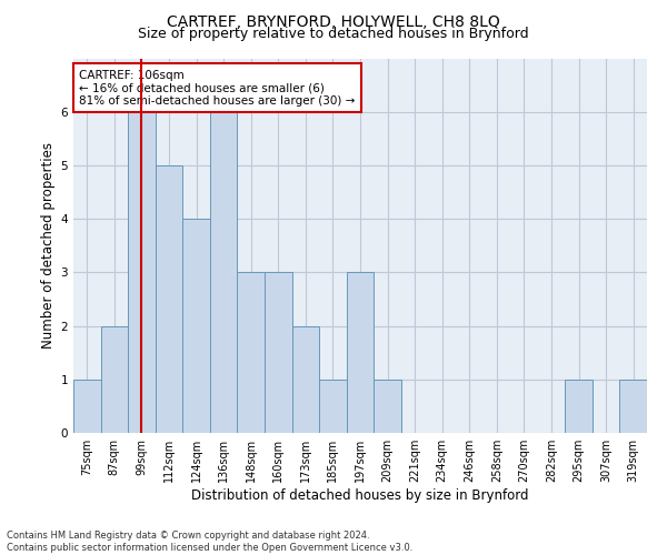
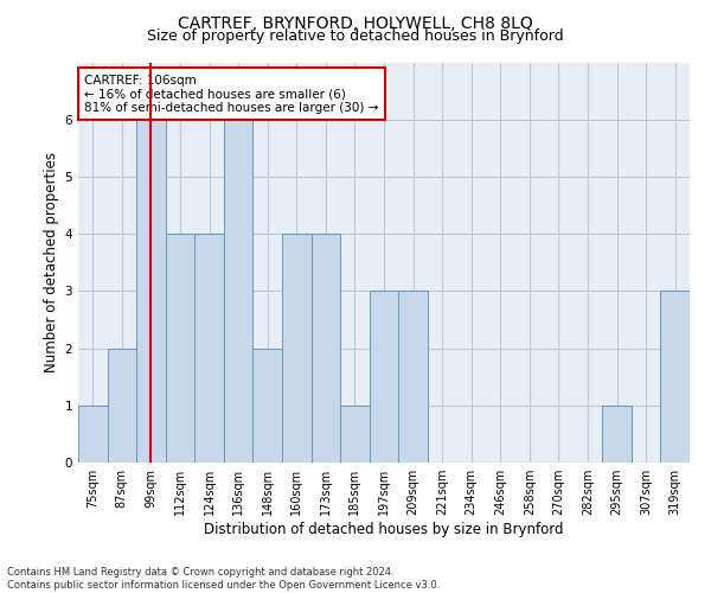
112sqm: 5 -> 4
148sqm: 3 -> 2
160sqm: 3 -> 4
173sqm: 2 -> 4
209sqm: 1 -> 3
319sqm: 1 -> 3
